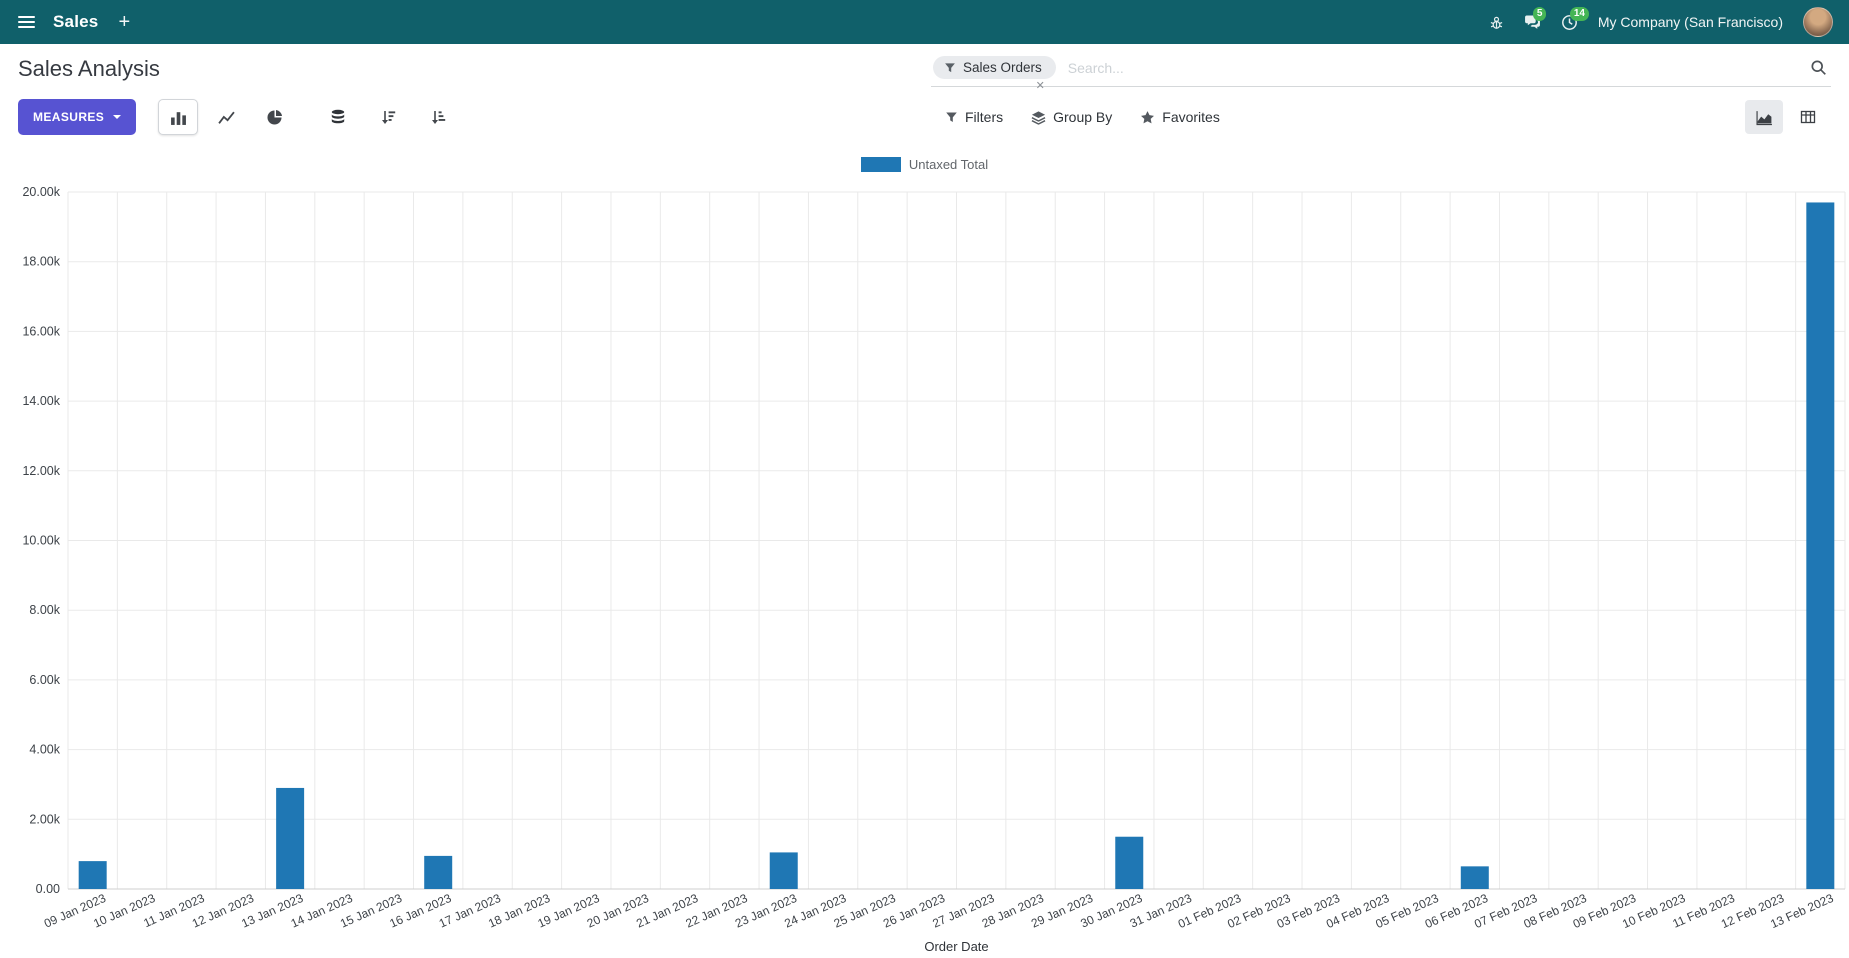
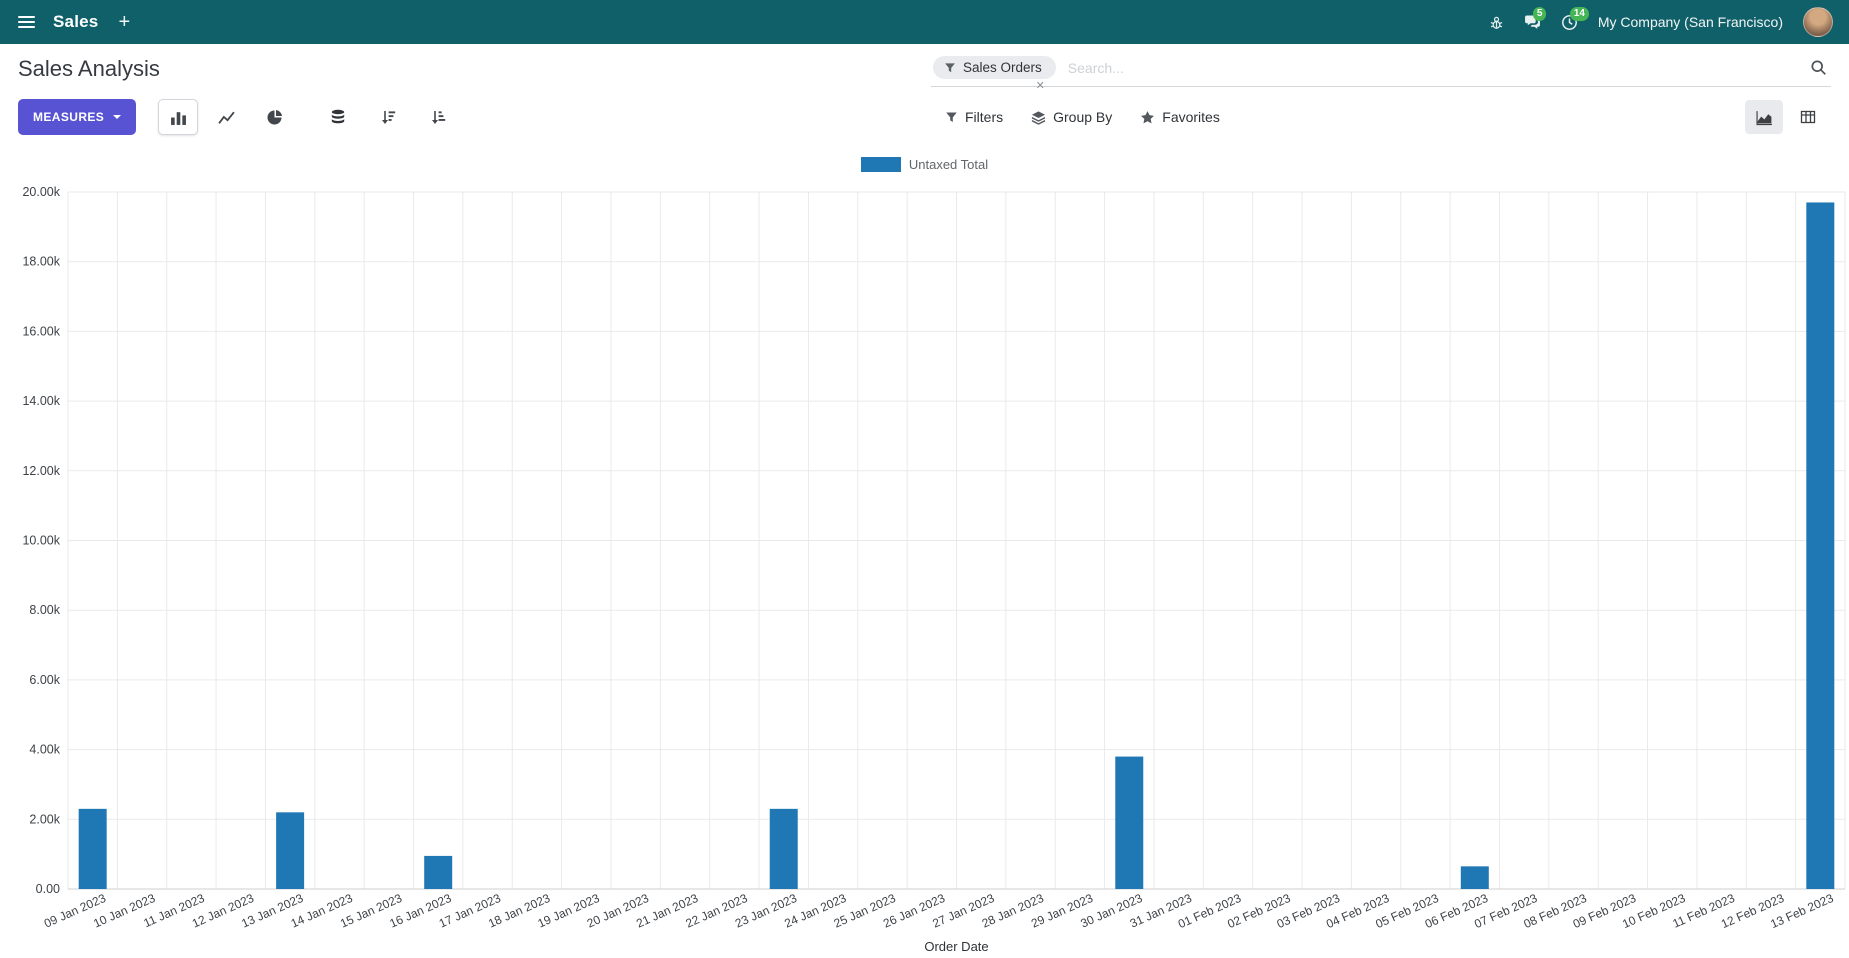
09 Jan 2023: 0.8k -> 2.3k
13 Jan 2023: 2.9k -> 2.2k
23 Jan 2023: 1.0k -> 2.3k
30 Jan 2023: 1.5k -> 3.8k
